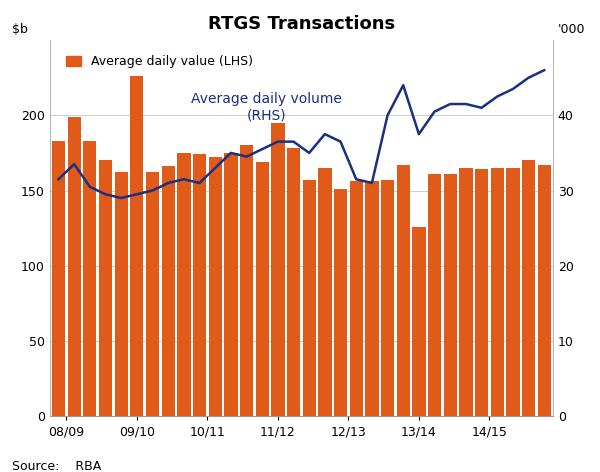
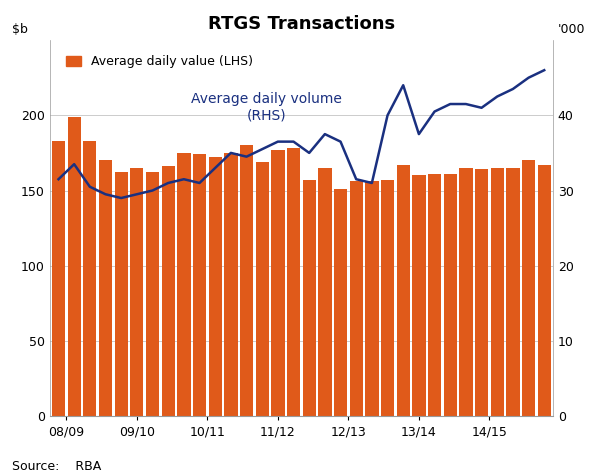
Average daily value (LHS)/09/10: 226 -> 165
Average daily value (LHS)/11/12: 195 -> 177
Average daily value (LHS)/13/14: 126 -> 160
